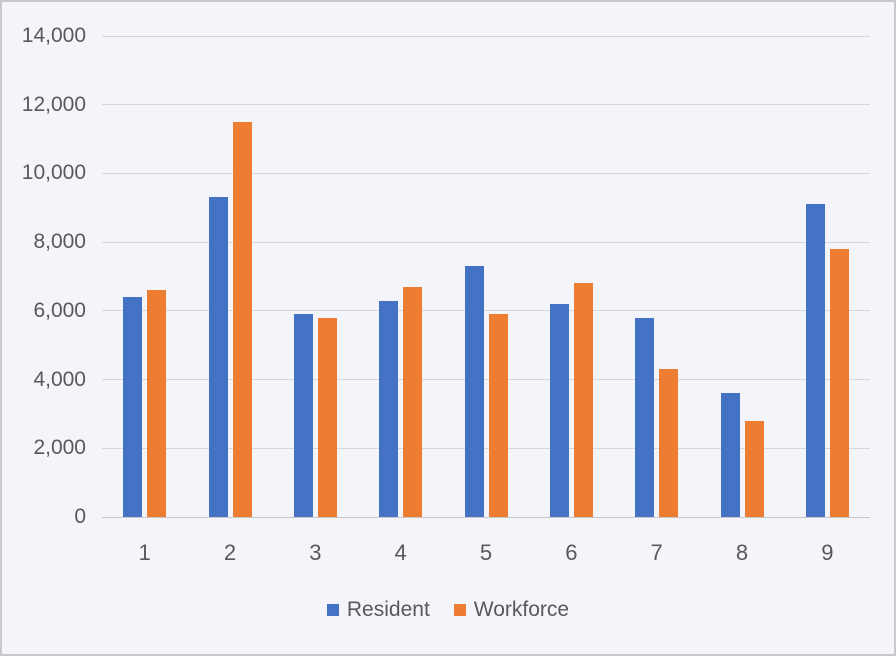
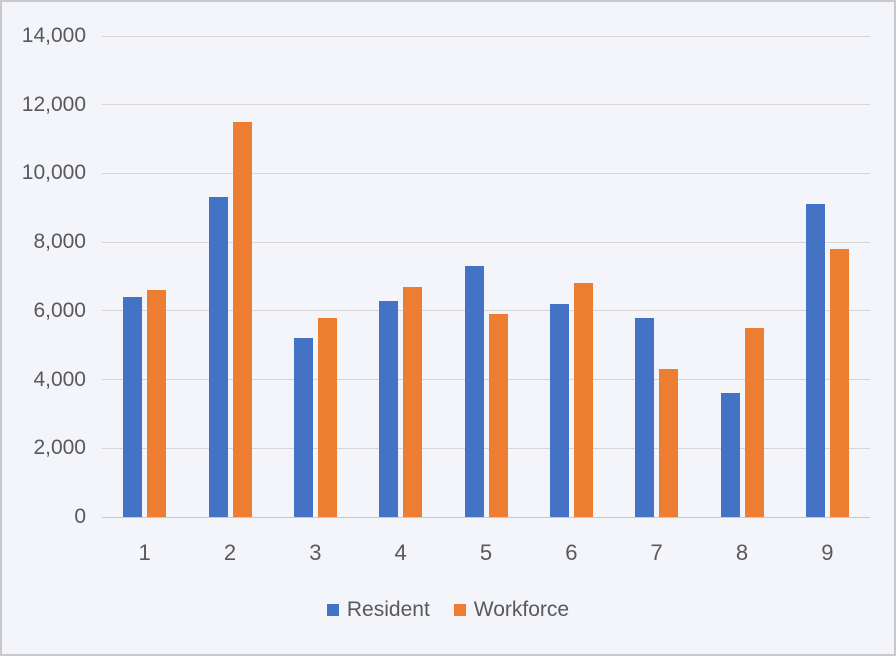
Resident/3: 5900 -> 5200
Workforce/8: 2800 -> 5500
